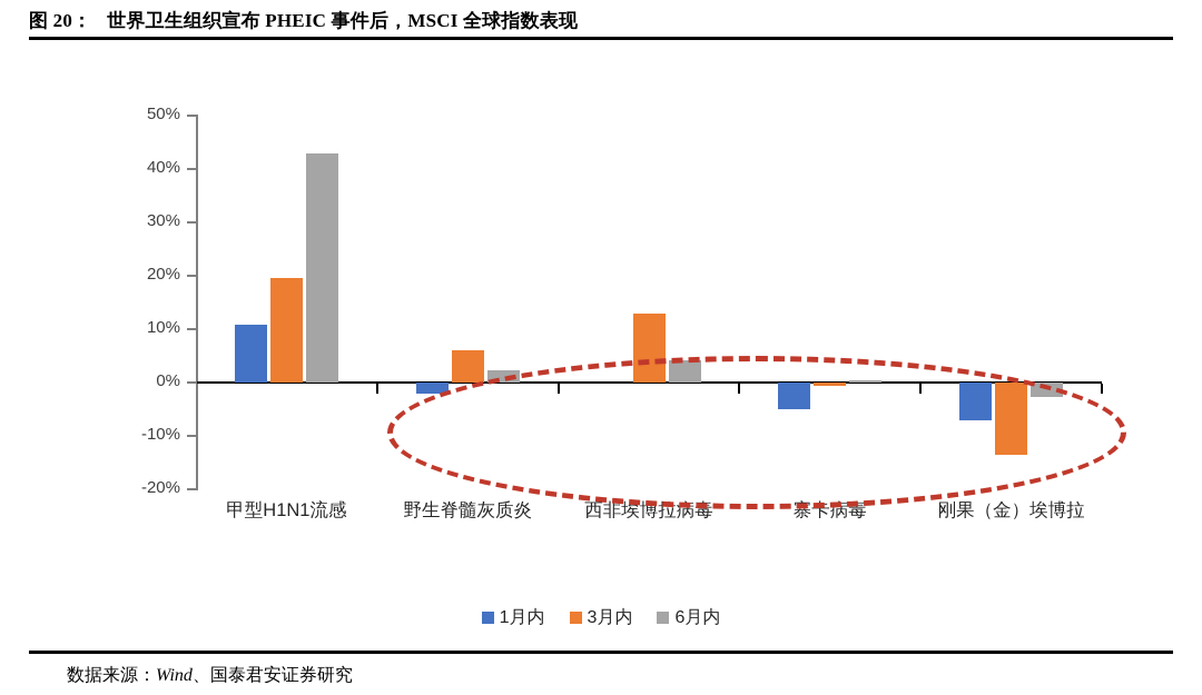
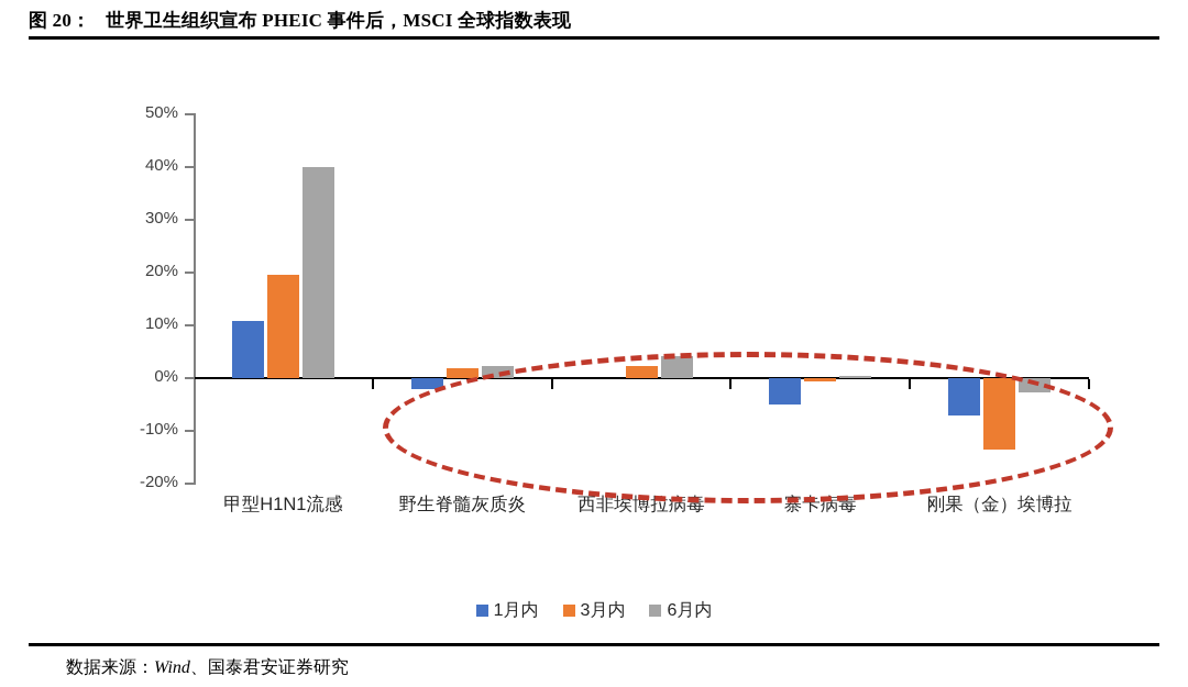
6月内/甲型H1N1流感: 43% -> 40%
3月内/野生脊髓灰质炎: 6% -> 2%
3月内/西非埃博拉病毒: 13% -> 2%
